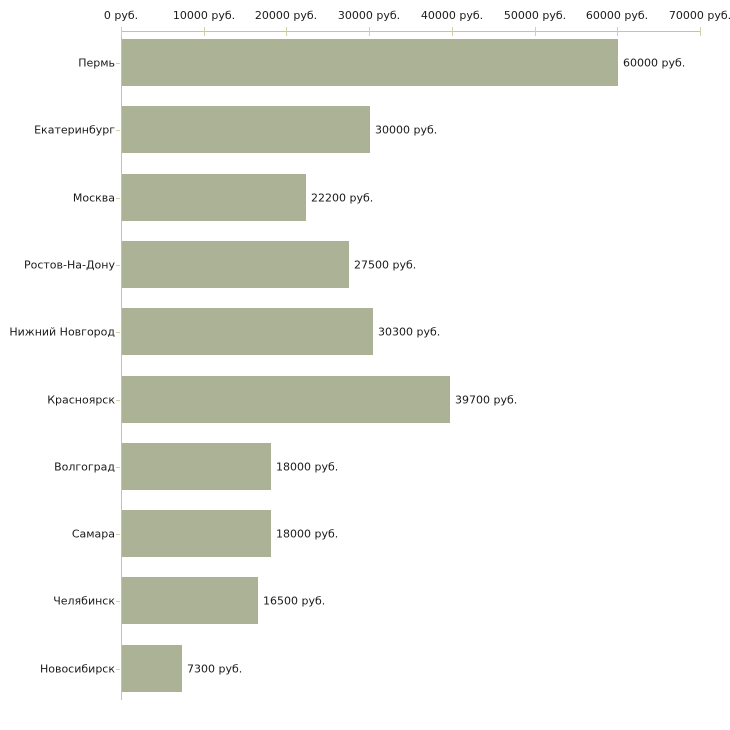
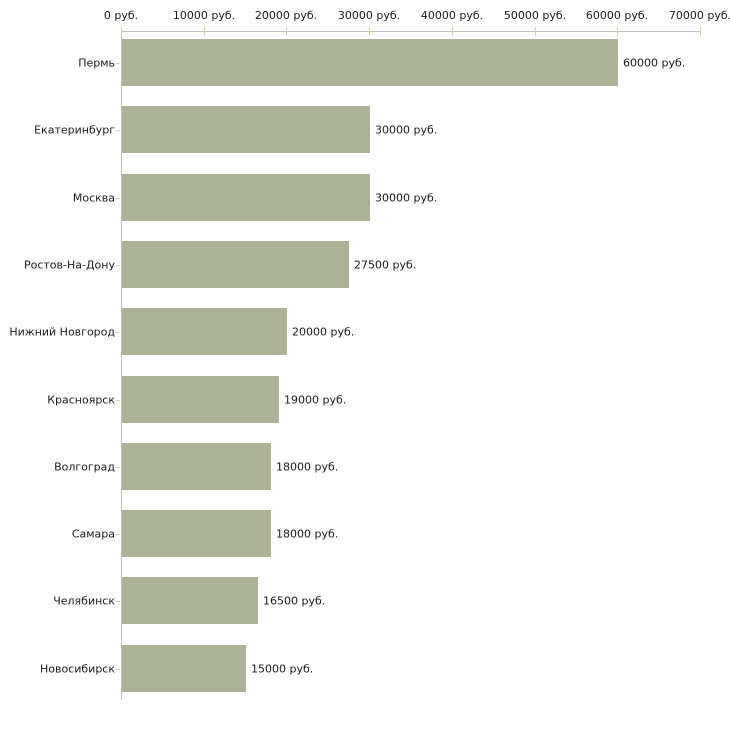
Москва: 22200 -> 30000
Нижний Новгород: 30300 -> 20000
Красноярск: 39700 -> 19000
Новосибирск: 7300 -> 15000
